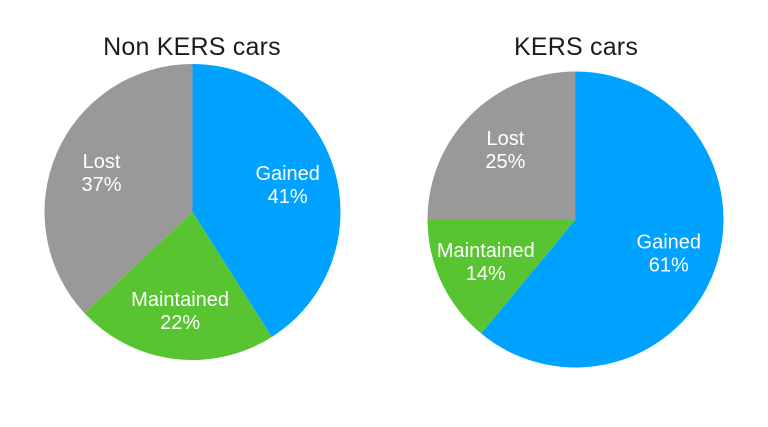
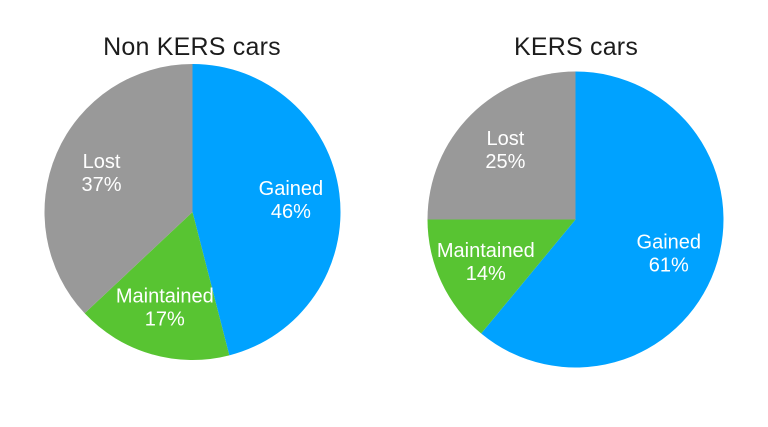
Non KERS cars/Gained: 41% -> 46%
Non KERS cars/Maintained: 22% -> 17%
